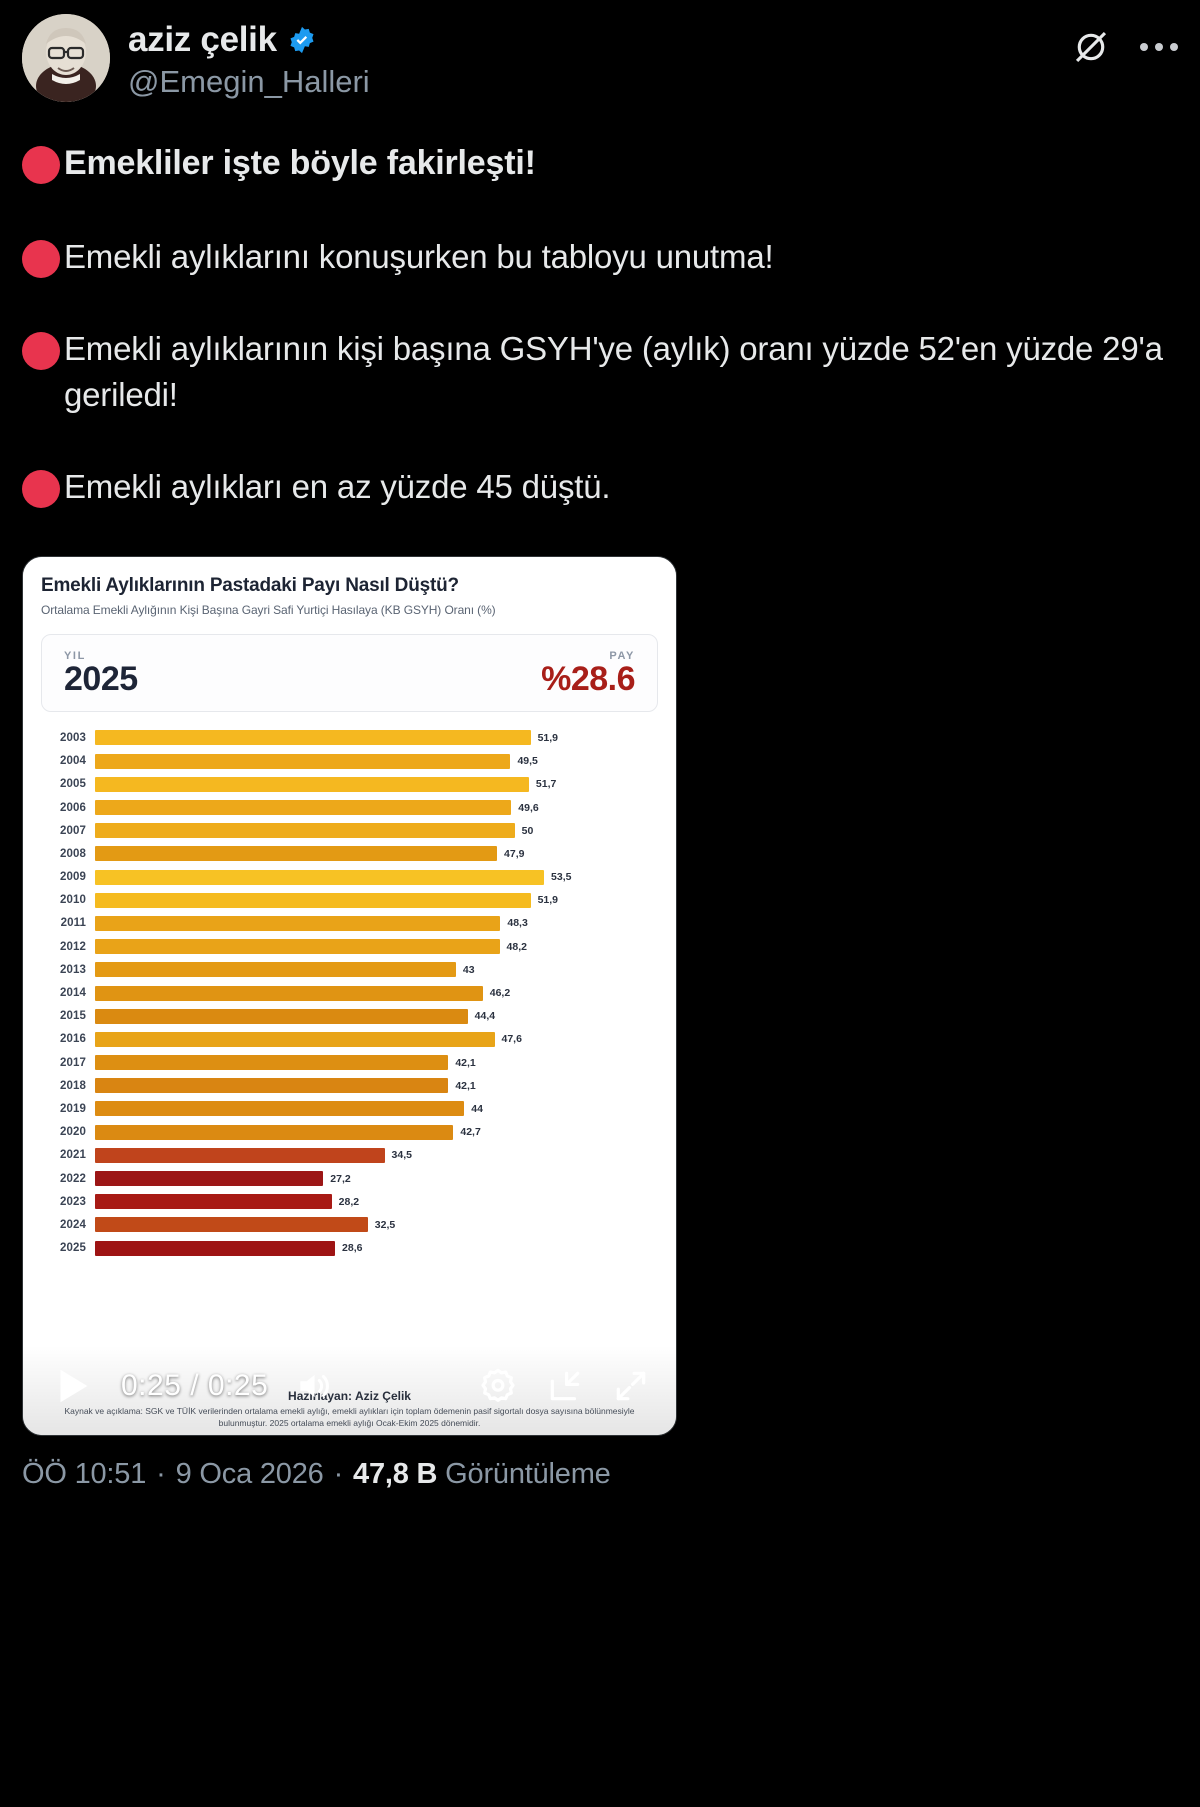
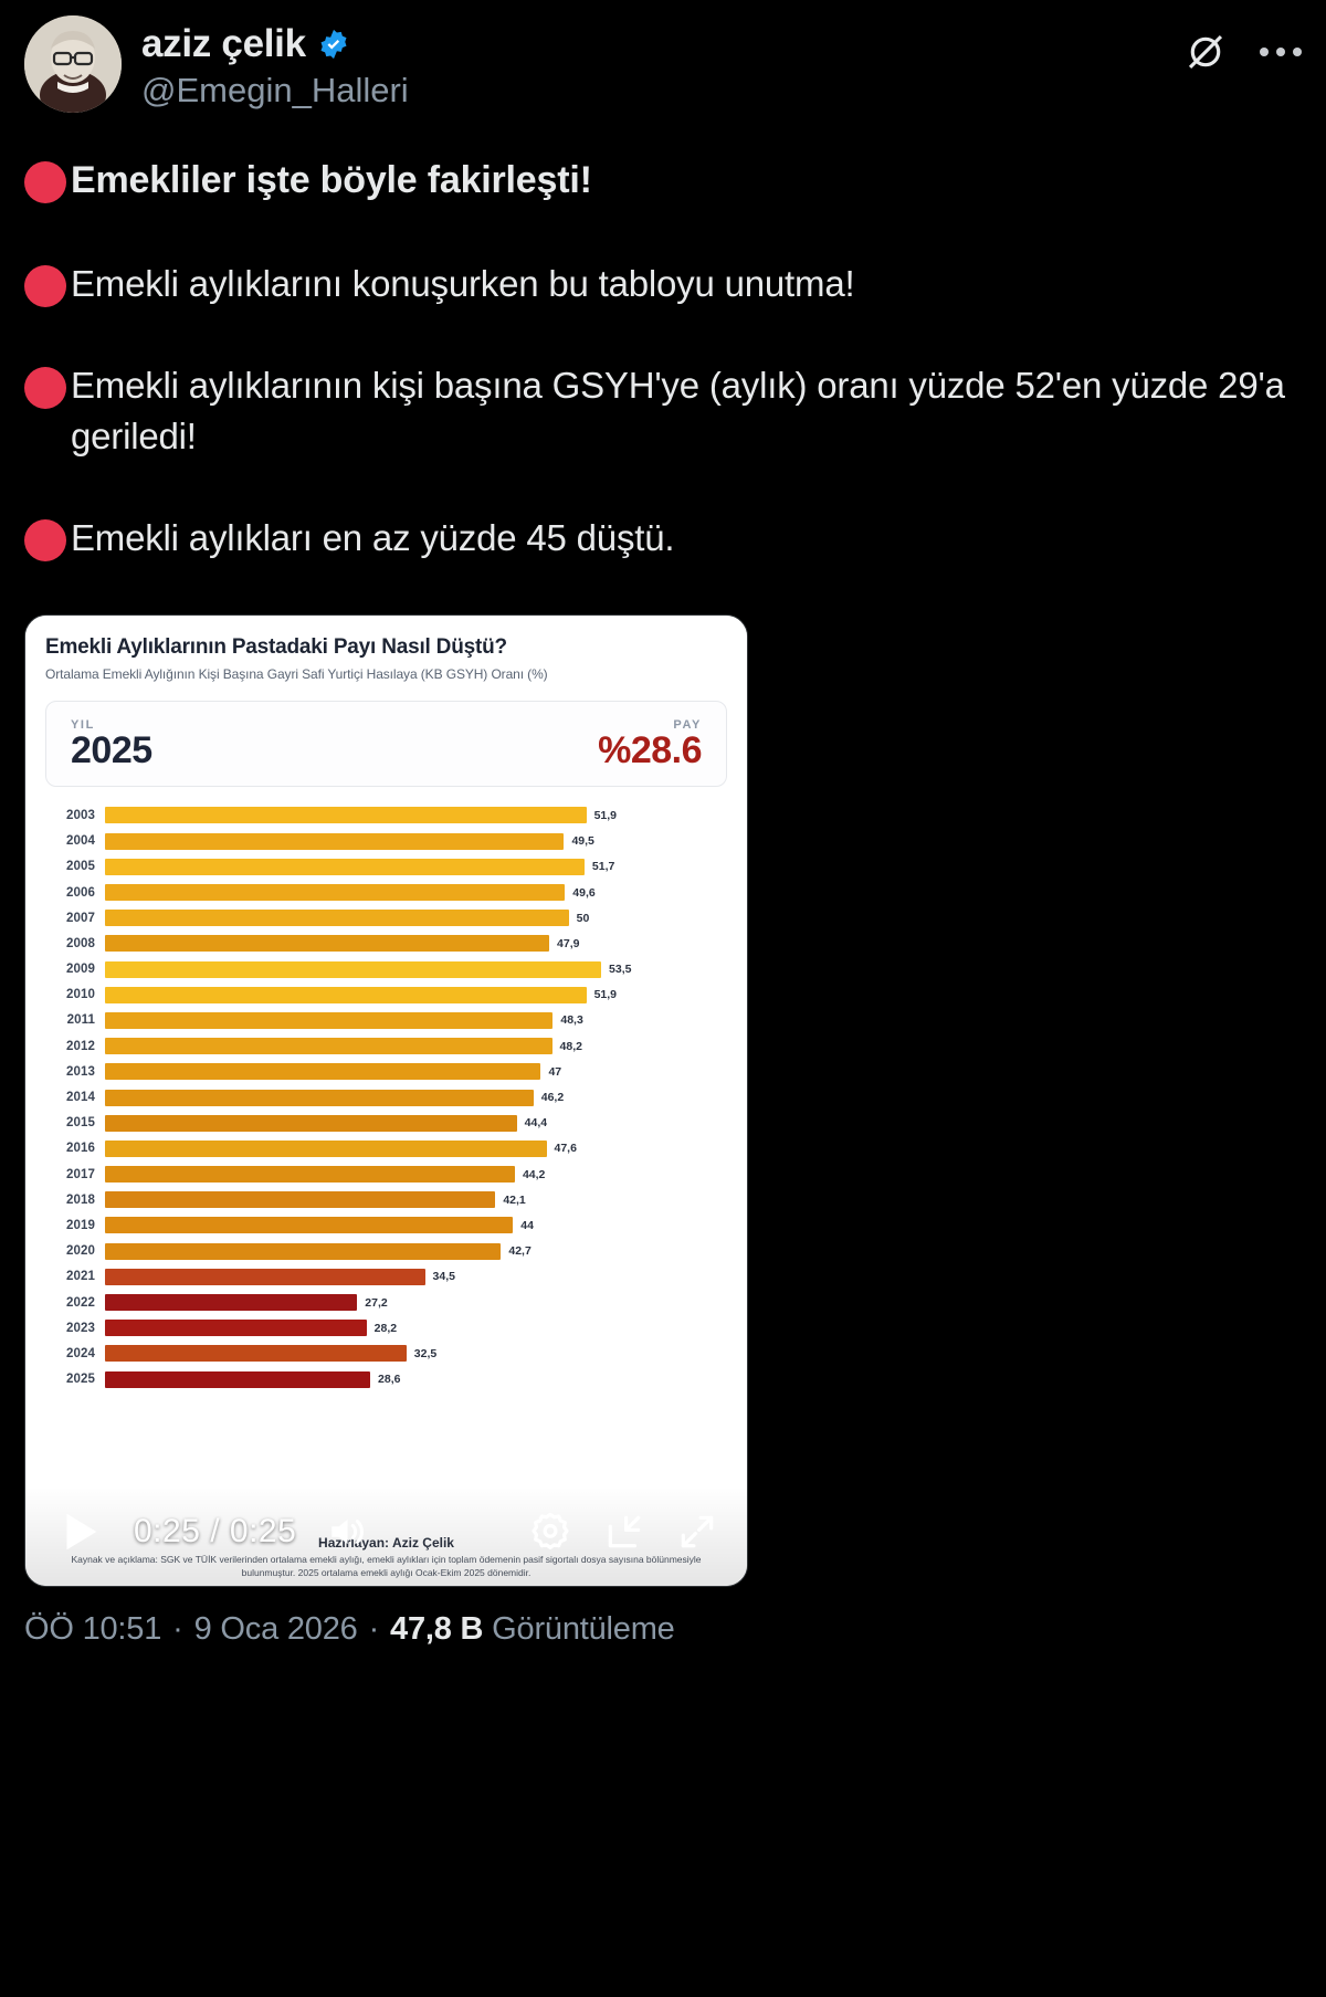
2013: 43 -> 47
2017: 42,1 -> 44,2
